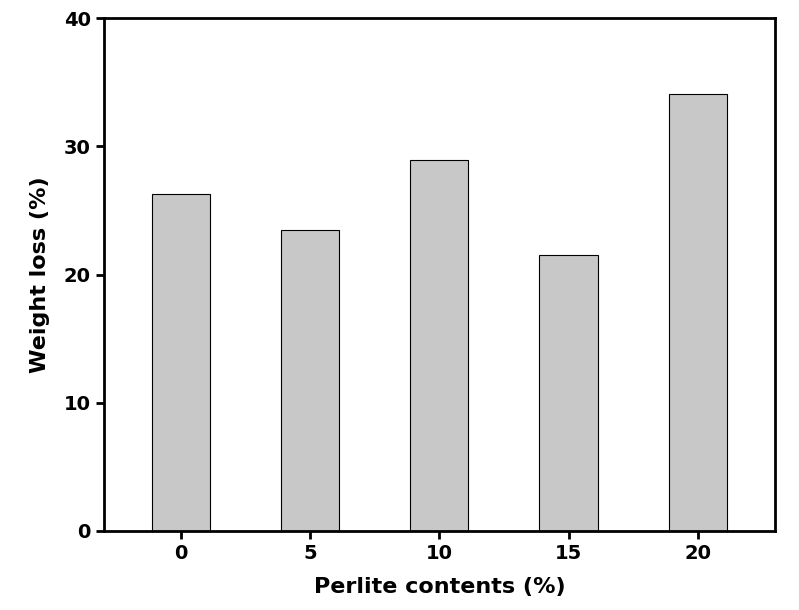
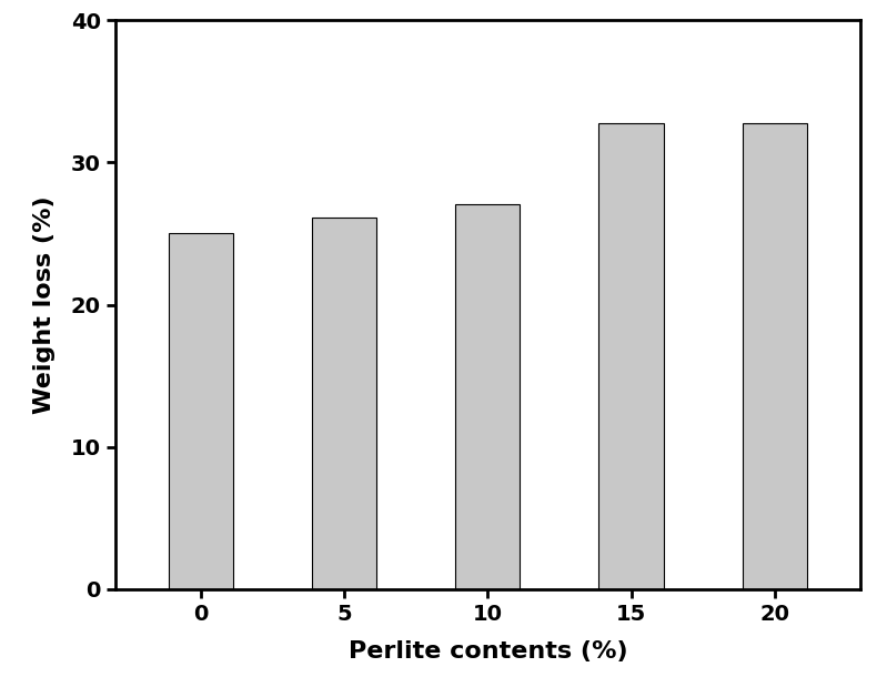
0: 26.3 -> 25.0
5: 23.5 -> 26.1
10: 28.9 -> 27.1
15: 21.5 -> 32.8
20: 34.1 -> 32.8
